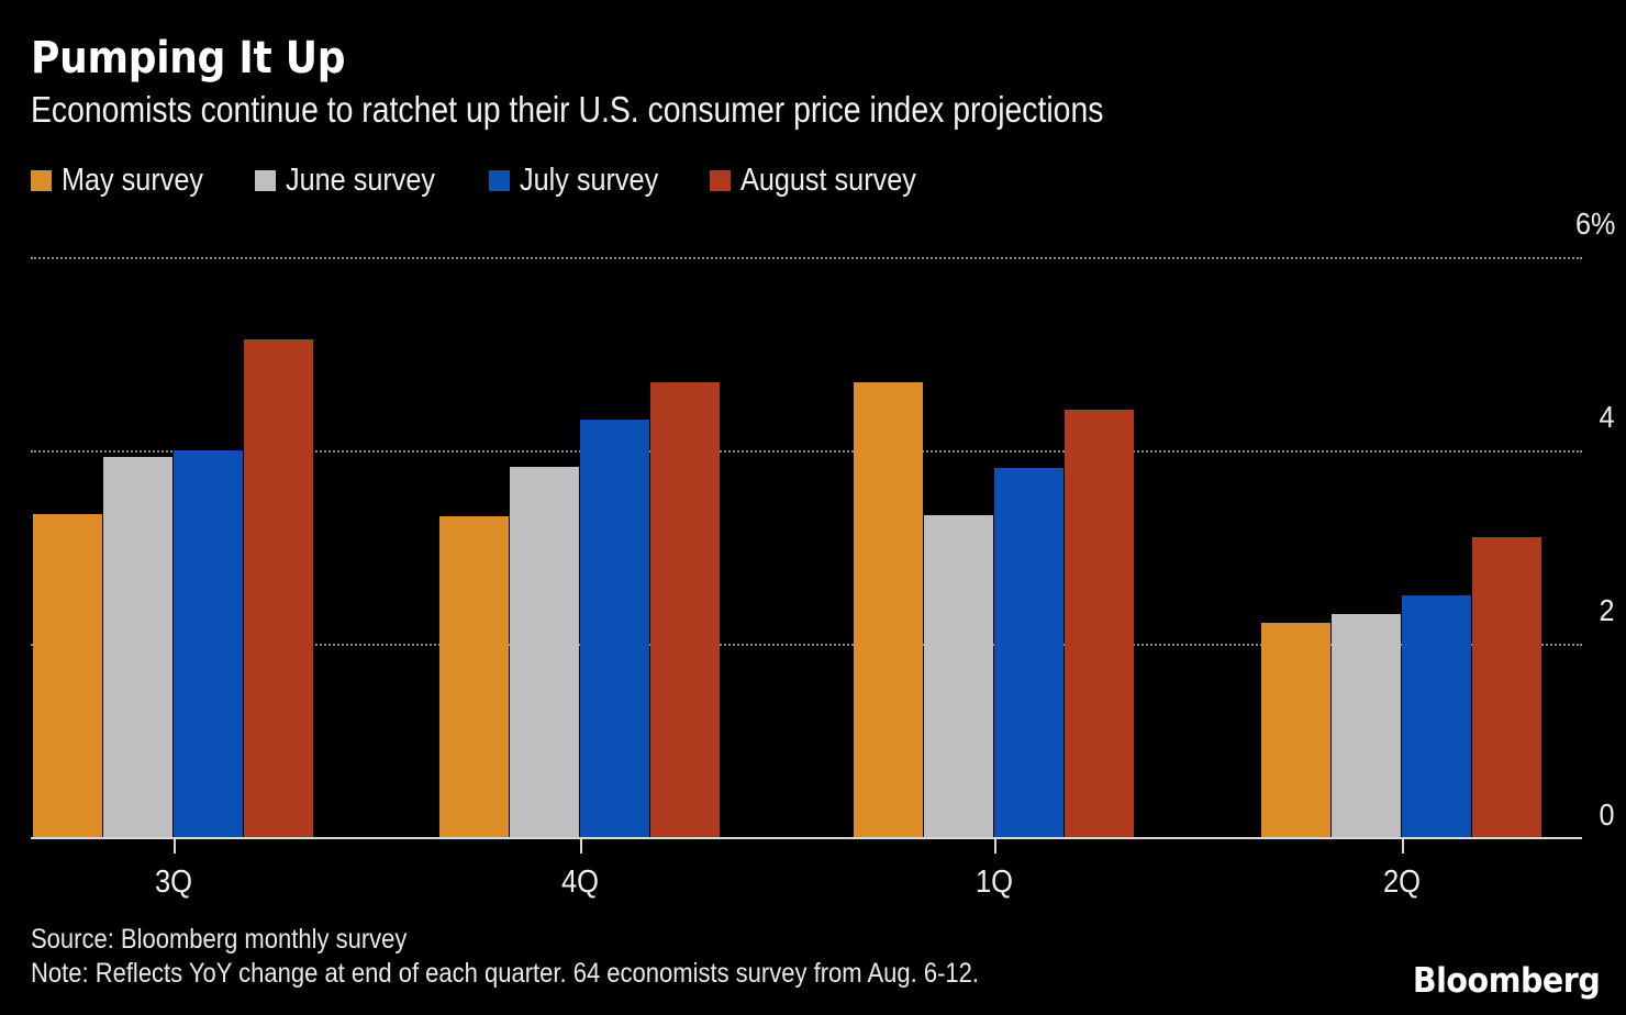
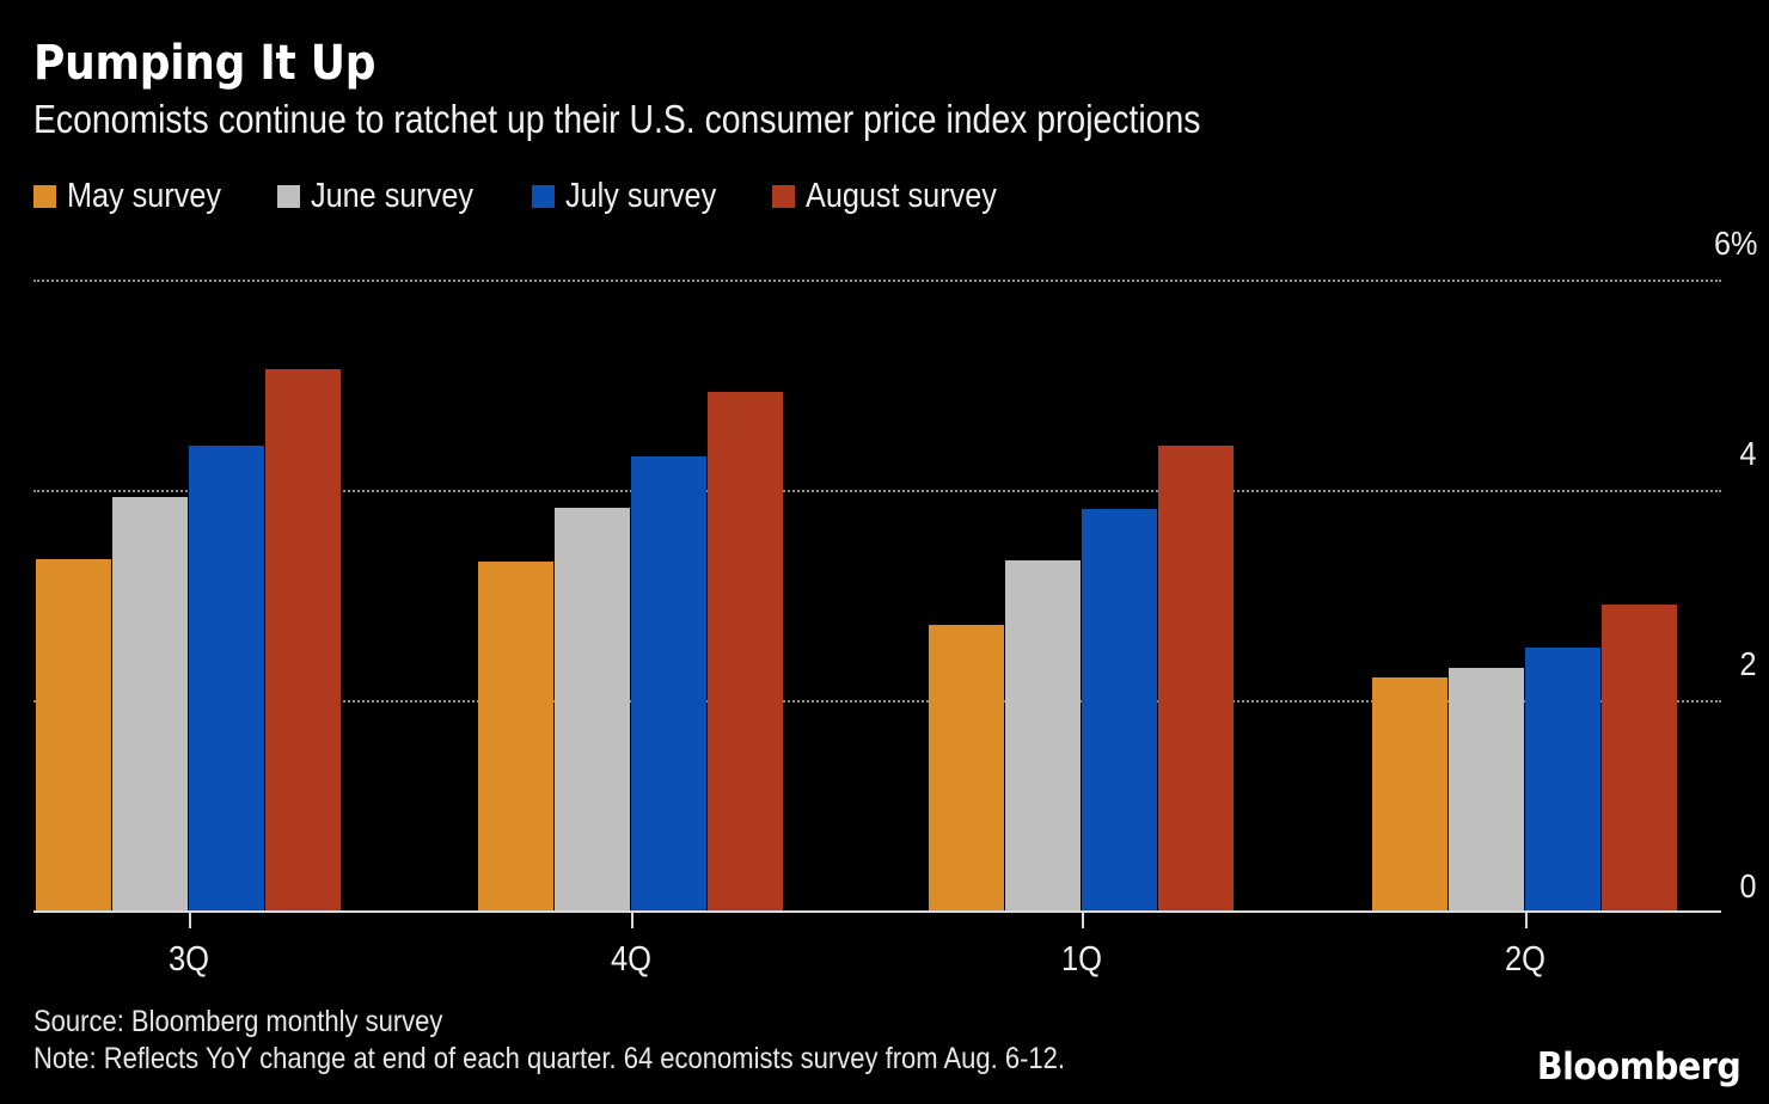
July survey/3Q: 4.0% -> 4.4%
August survey/4Q: 4.7% -> 4.9%
May survey/1Q: 4.7% -> 2.7%
August survey/2Q: 3.1% -> 2.9%
